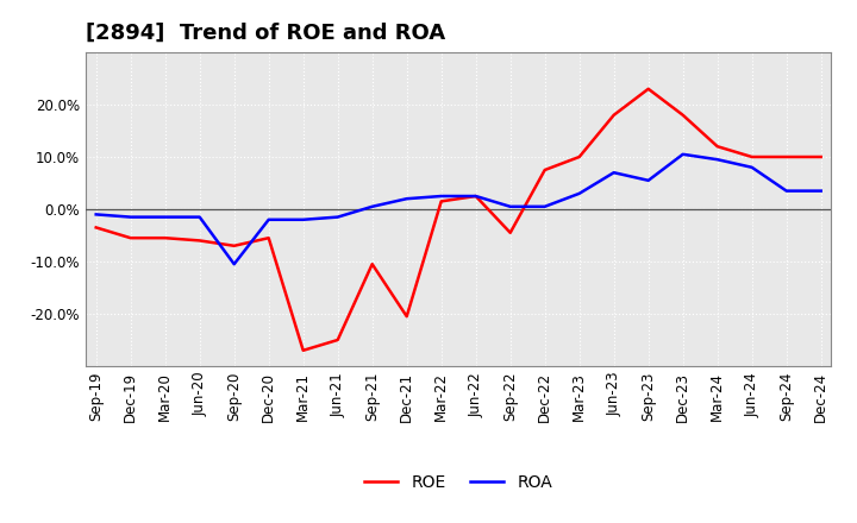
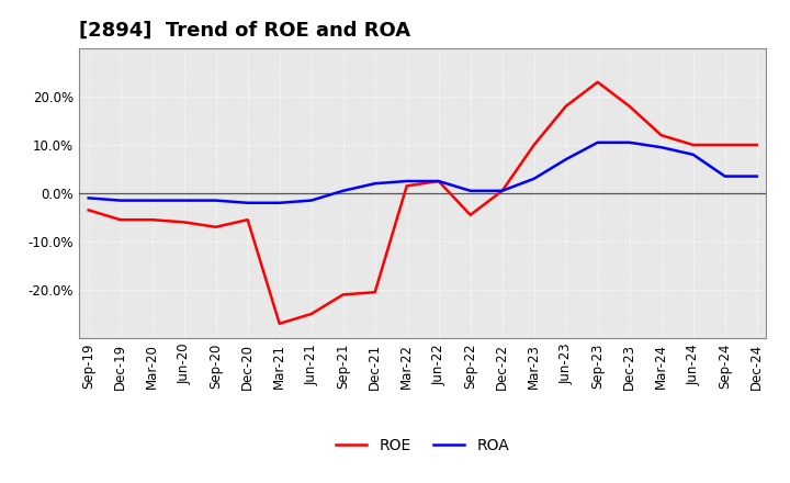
ROA/Sep-20: -10.5% -> -1.5%
ROE/Sep-21: -10.5% -> -21.0%
ROE/Dec-22: 7.5% -> 0.5%
ROA/Sep-23: 5.5% -> 10.5%
